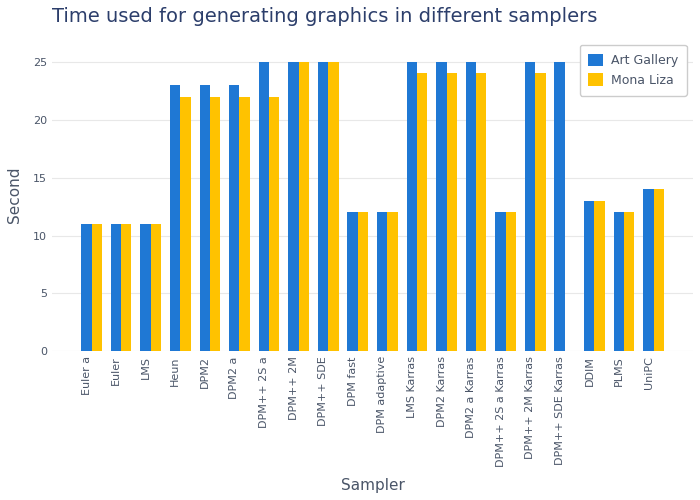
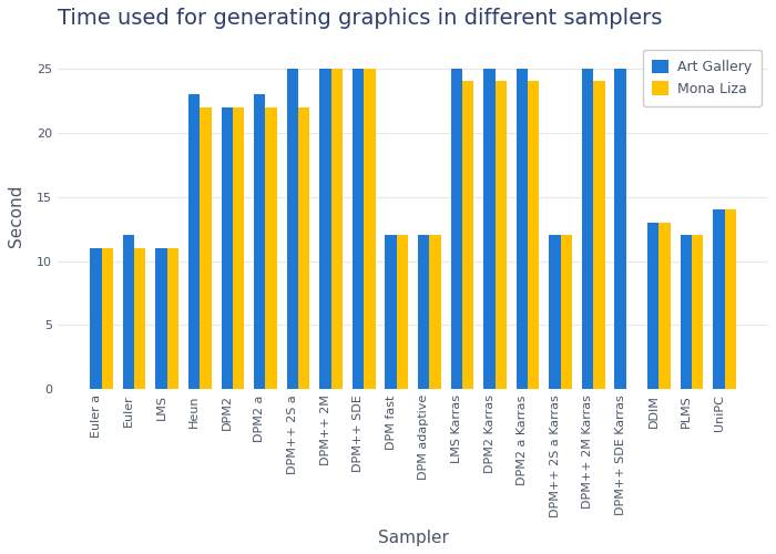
Art Gallery/Euler: 11 -> 12
Art Gallery/DPM2: 23 -> 22
